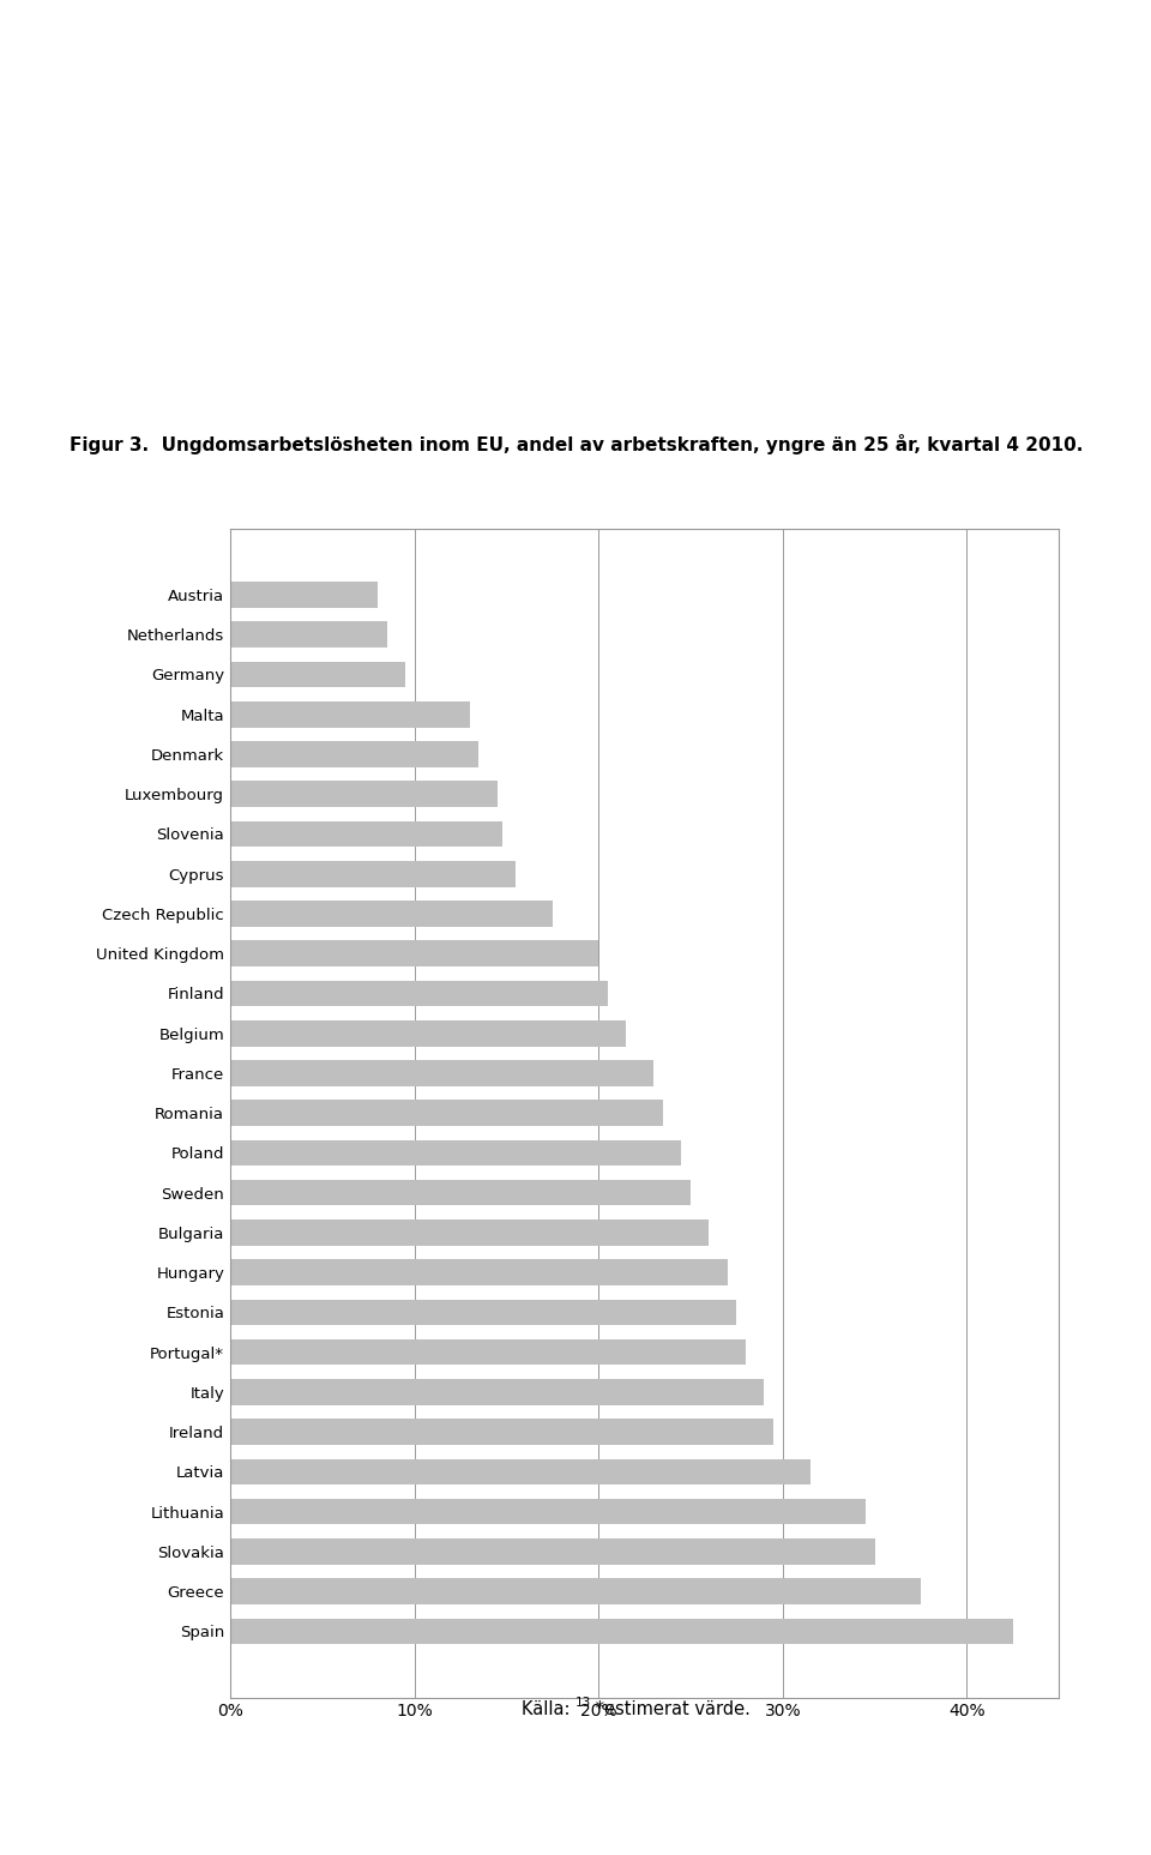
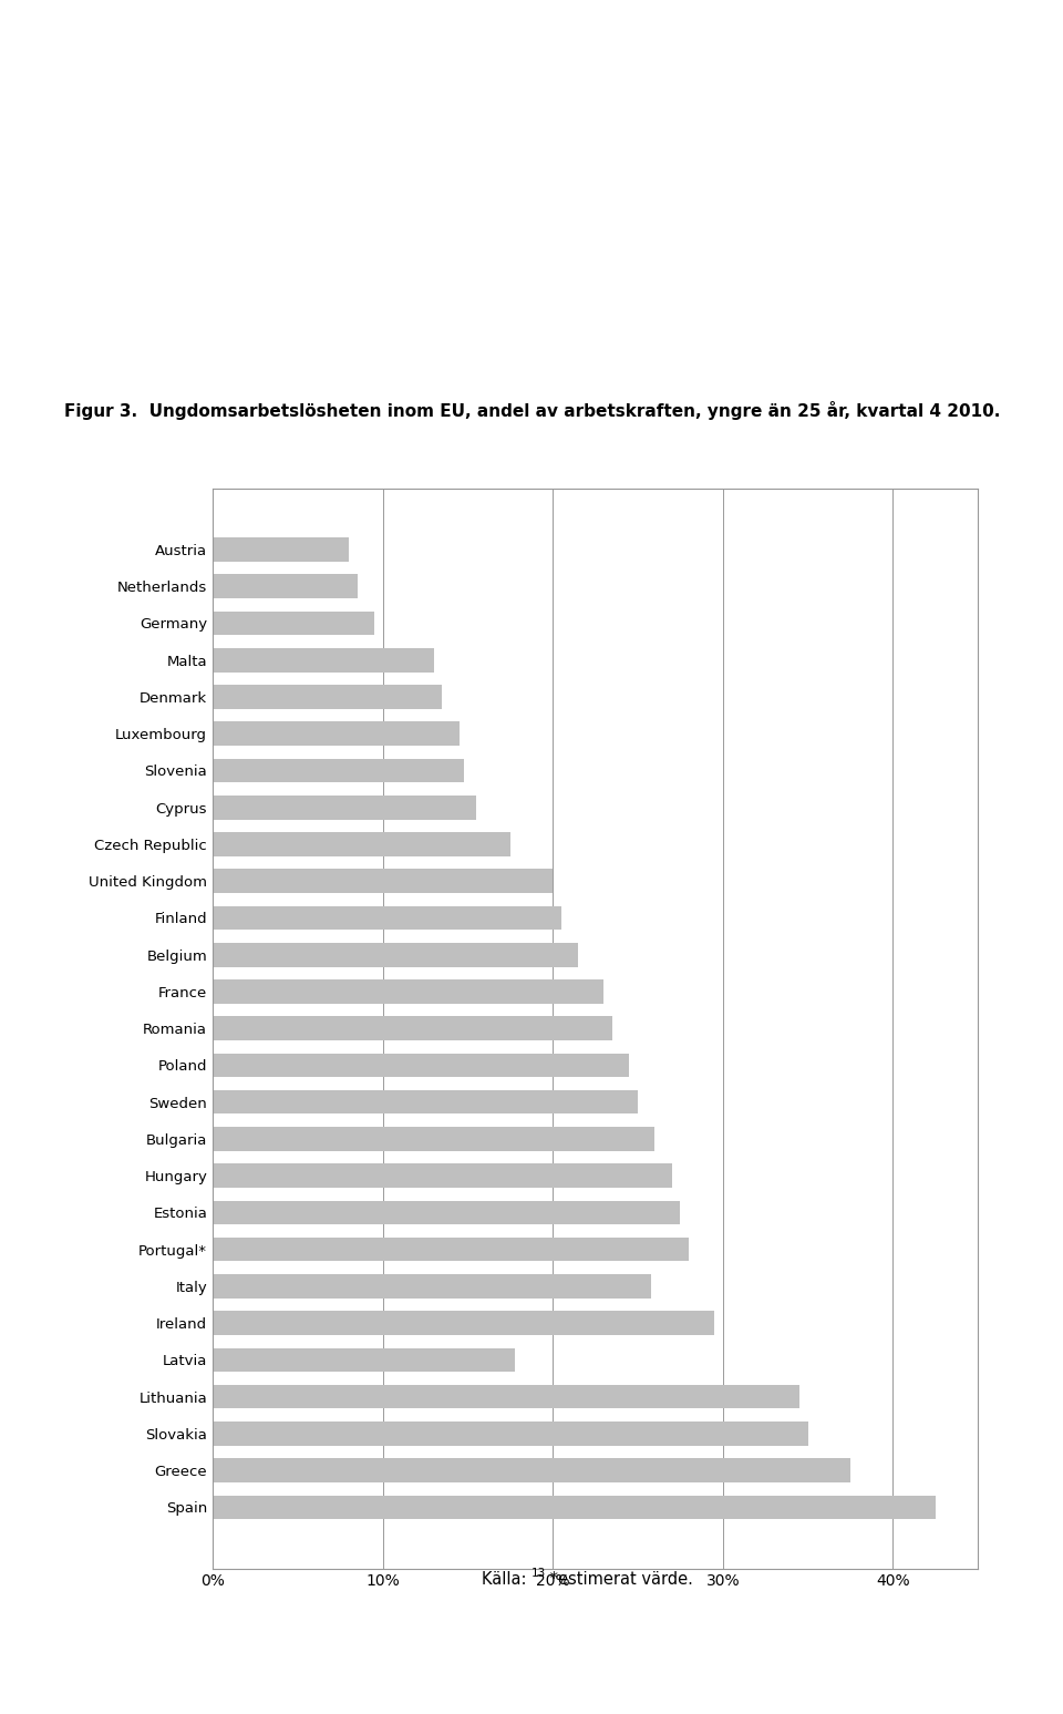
Italy: 29.0% -> 25.8%
Latvia: 31.5% -> 17.8%
